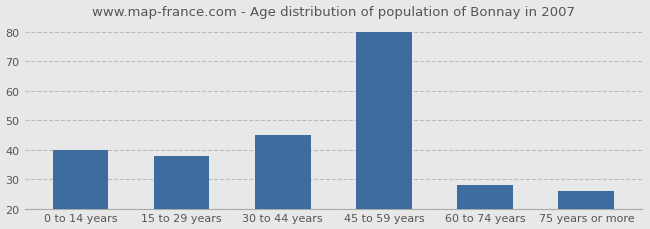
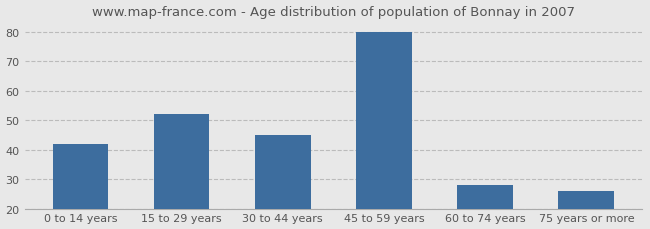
0 to 14 years: 40 -> 42
15 to 29 years: 38 -> 52
